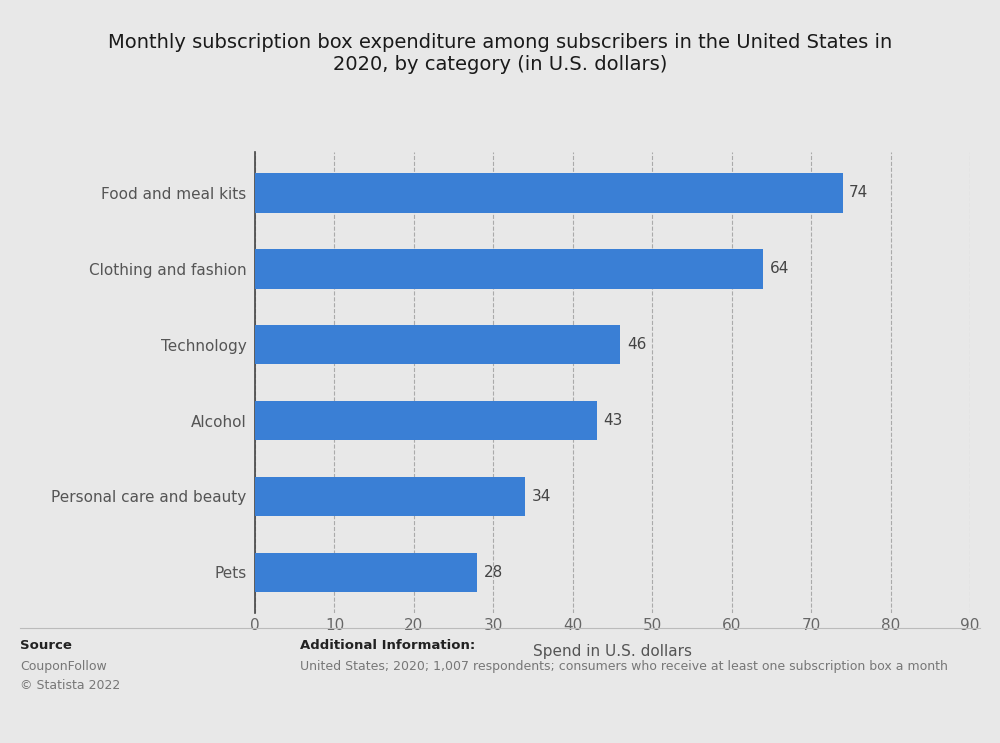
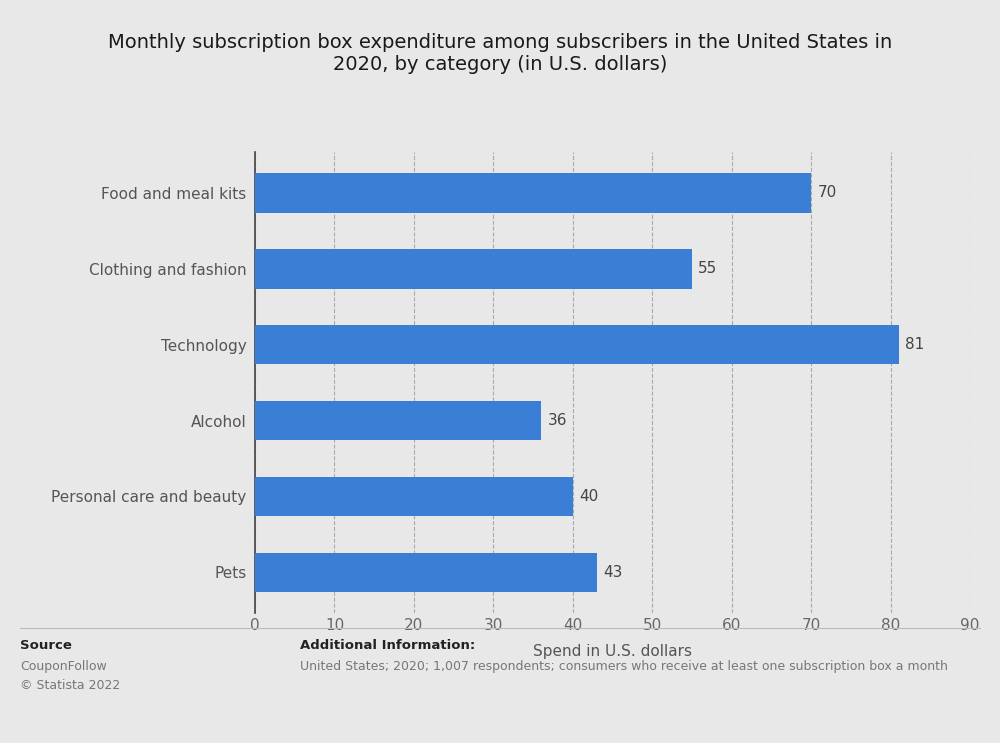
Food and meal kits: 74 -> 70
Clothing and fashion: 64 -> 55
Technology: 46 -> 81
Alcohol: 43 -> 36
Personal care and beauty: 34 -> 40
Pets: 28 -> 43
